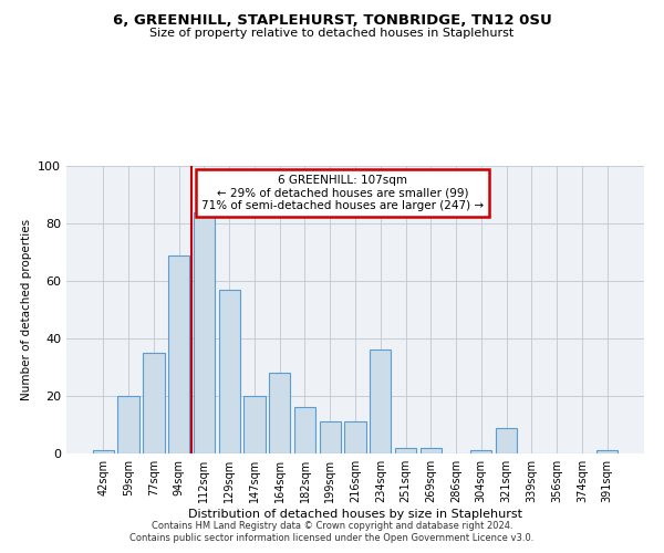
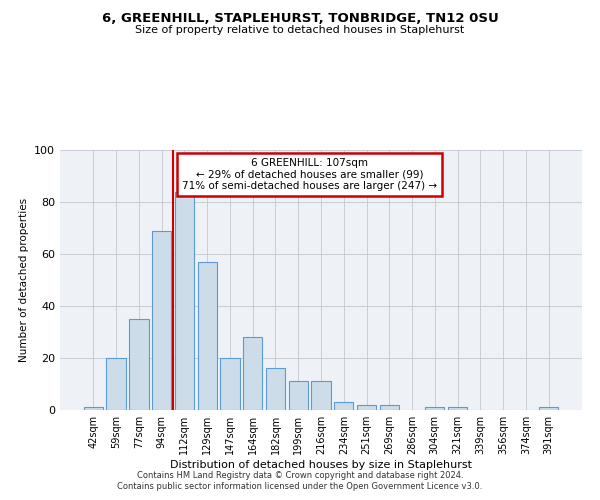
234sqm: 36 -> 3
321sqm: 9 -> 1
